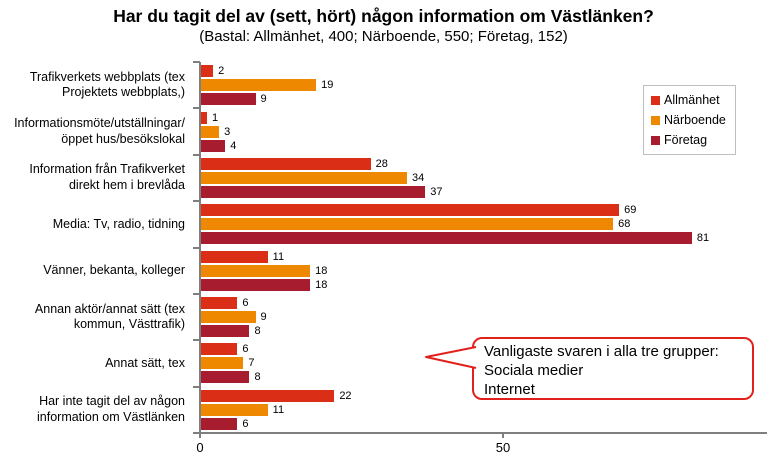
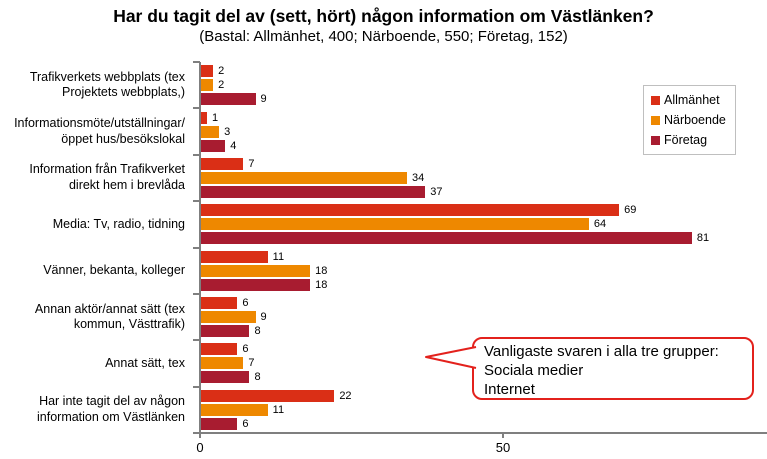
Närboende/Trafikverkets webbplats (tex Projektets webbplats,): 19 -> 2
Allmänhet/Information från Trafikverket direkt hem i brevlåda: 28 -> 7
Närboende/Media: Tv, radio, tidning: 68 -> 64
